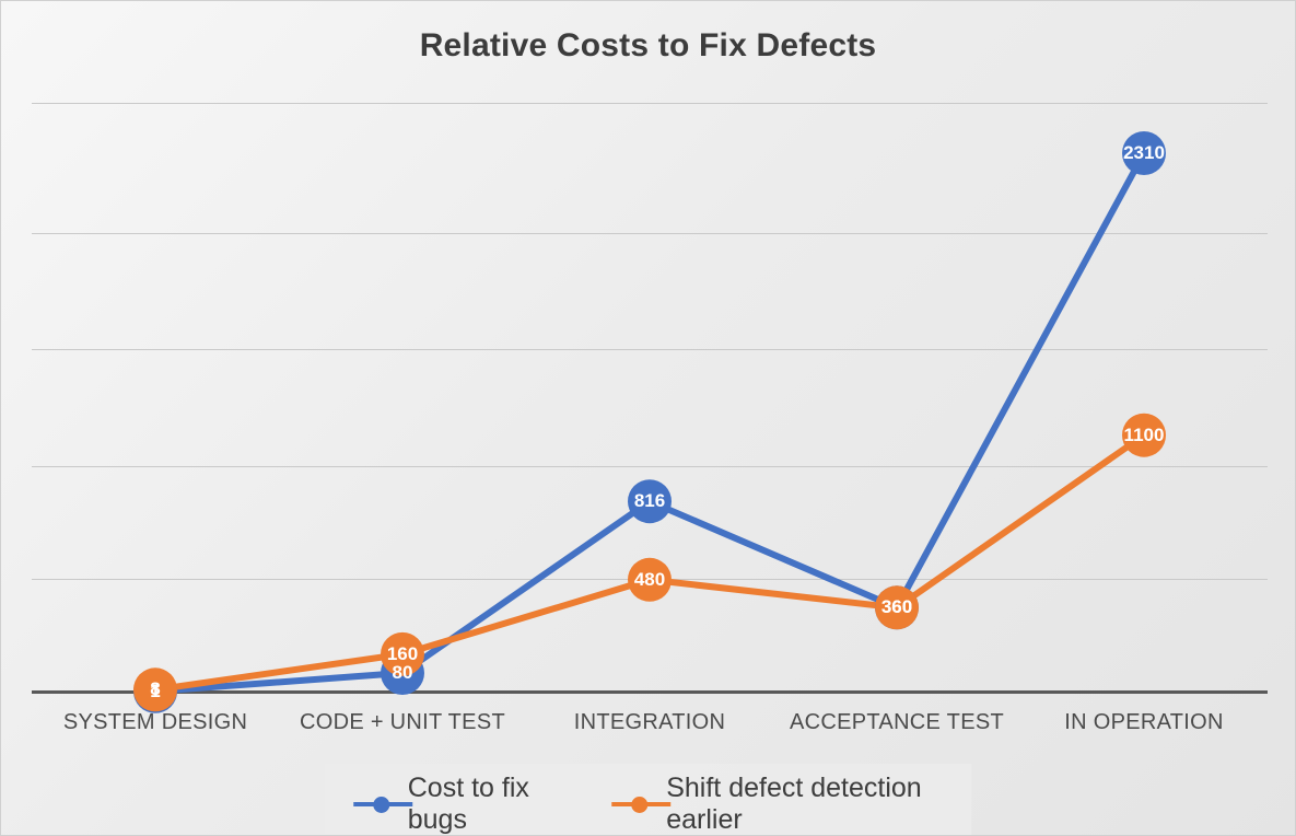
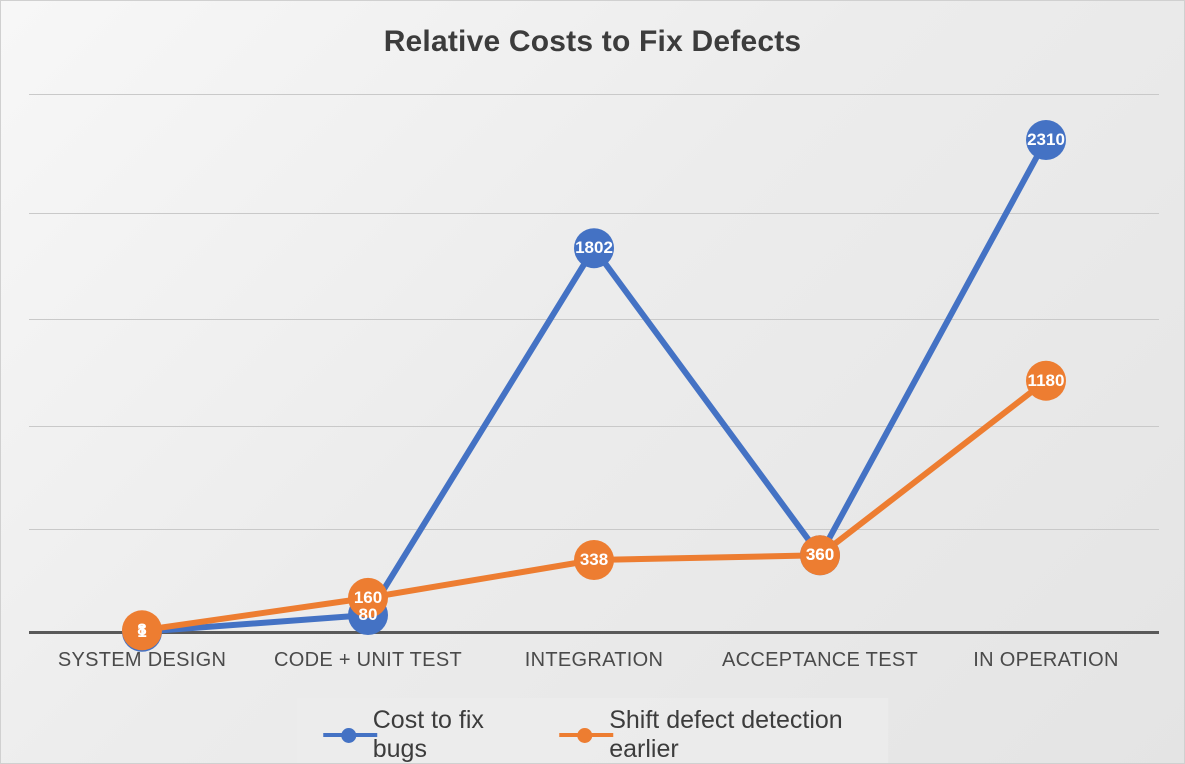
Cost to fix bugs/INTEGRATION: 816 -> 1802
Shift defect detection earlier/INTEGRATION: 480 -> 338
Shift defect detection earlier/IN OPERATION: 1100 -> 1180
